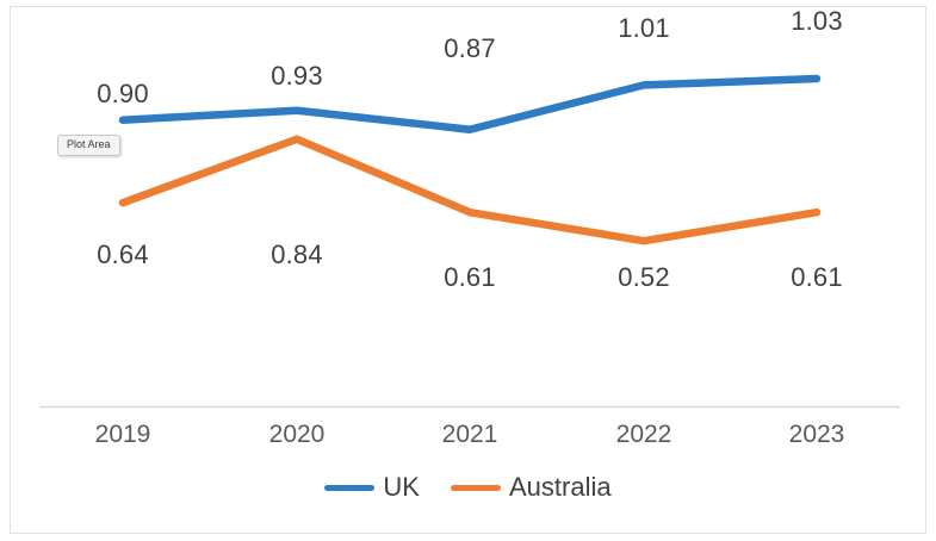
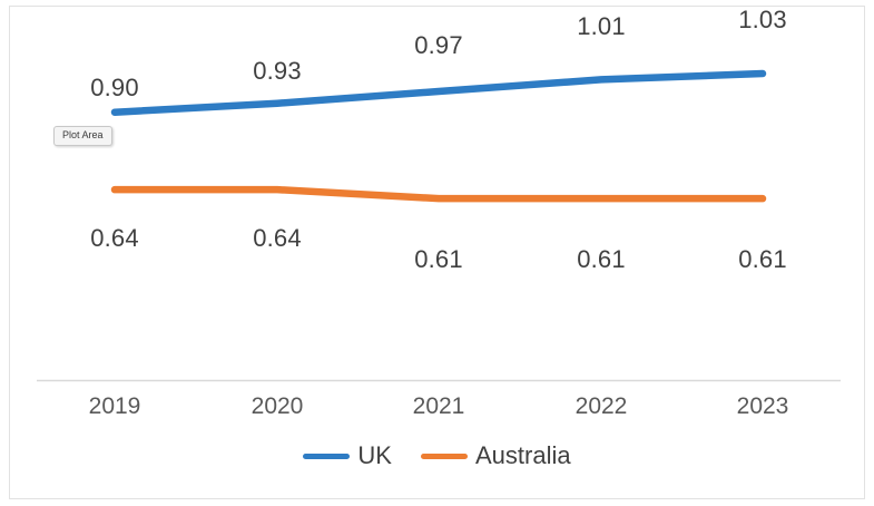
Australia/2020: 0.84 -> 0.64
UK/2021: 0.87 -> 0.97
Australia/2022: 0.52 -> 0.61
